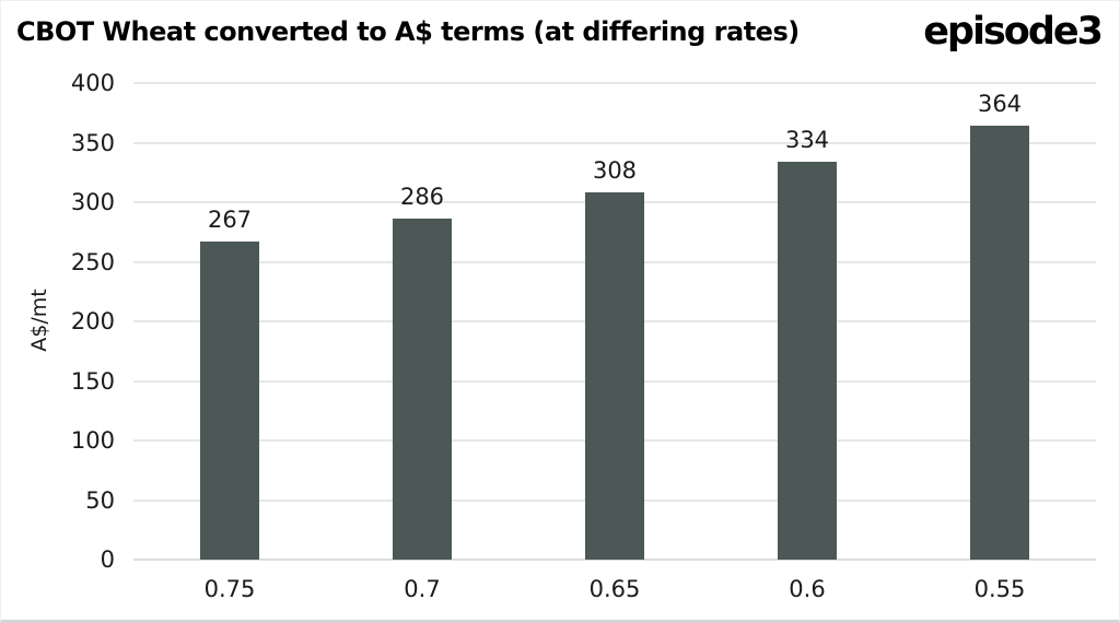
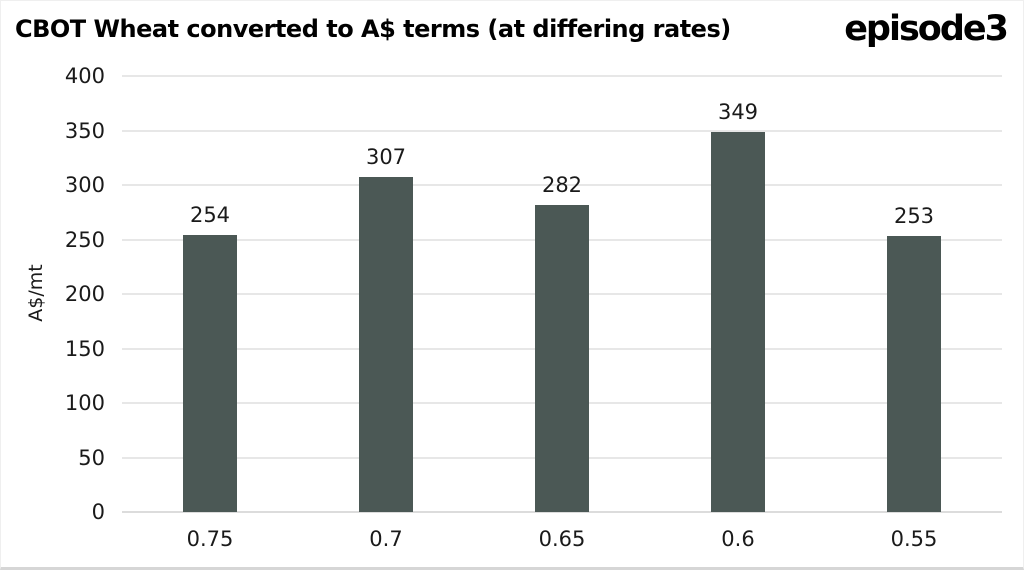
0.75: 267 -> 254
0.7: 286 -> 307
0.65: 308 -> 282
0.6: 334 -> 349
0.55: 364 -> 253
